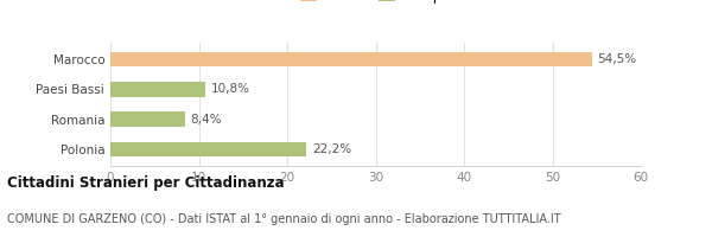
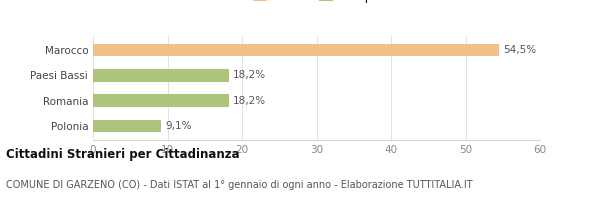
Paesi Bassi: 10,8% -> 18,2%
Romania: 8,4% -> 18,2%
Polonia: 22,2% -> 9,1%
